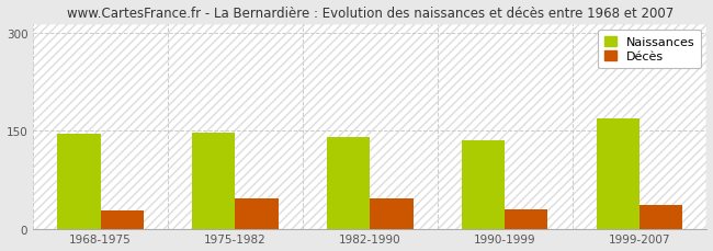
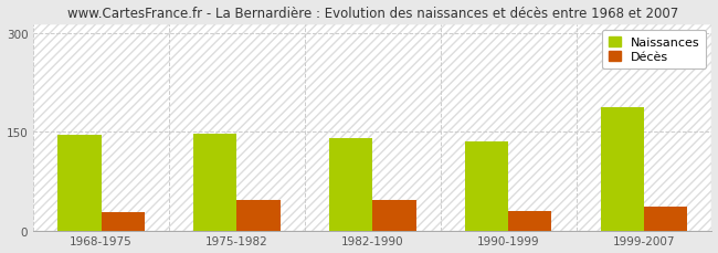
Naissances/1999-2007: 170 -> 188
